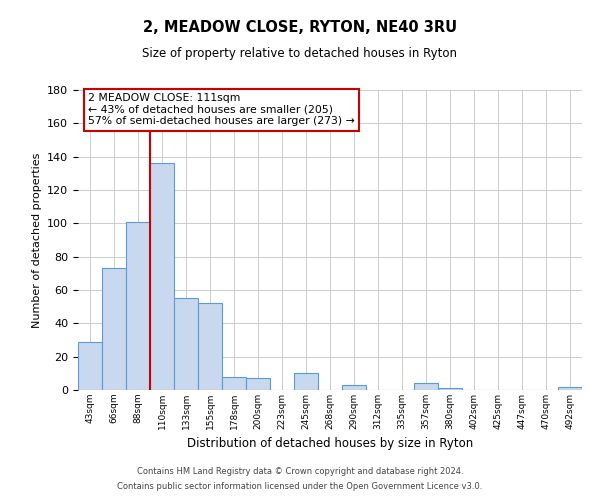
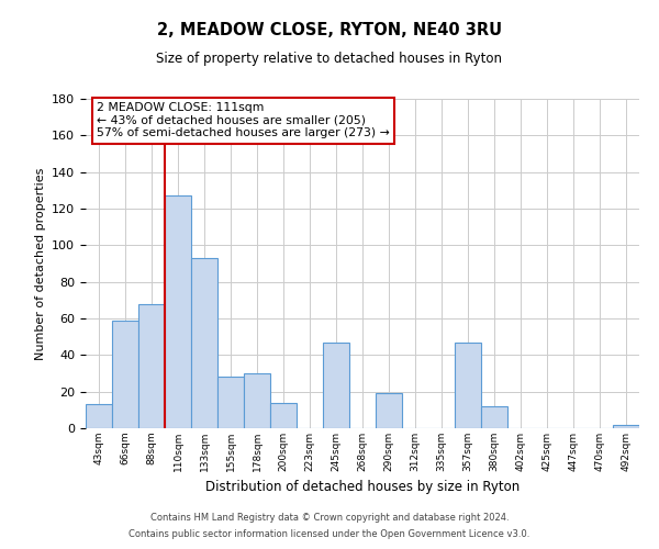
43sqm: 29 -> 13
66sqm: 73 -> 59
88sqm: 101 -> 68
110sqm: 136 -> 127
133sqm: 55 -> 93
155sqm: 52 -> 28
178sqm: 8 -> 30
200sqm: 7 -> 14
245sqm: 10 -> 47
290sqm: 3 -> 19
357sqm: 4 -> 47
380sqm: 1 -> 12
